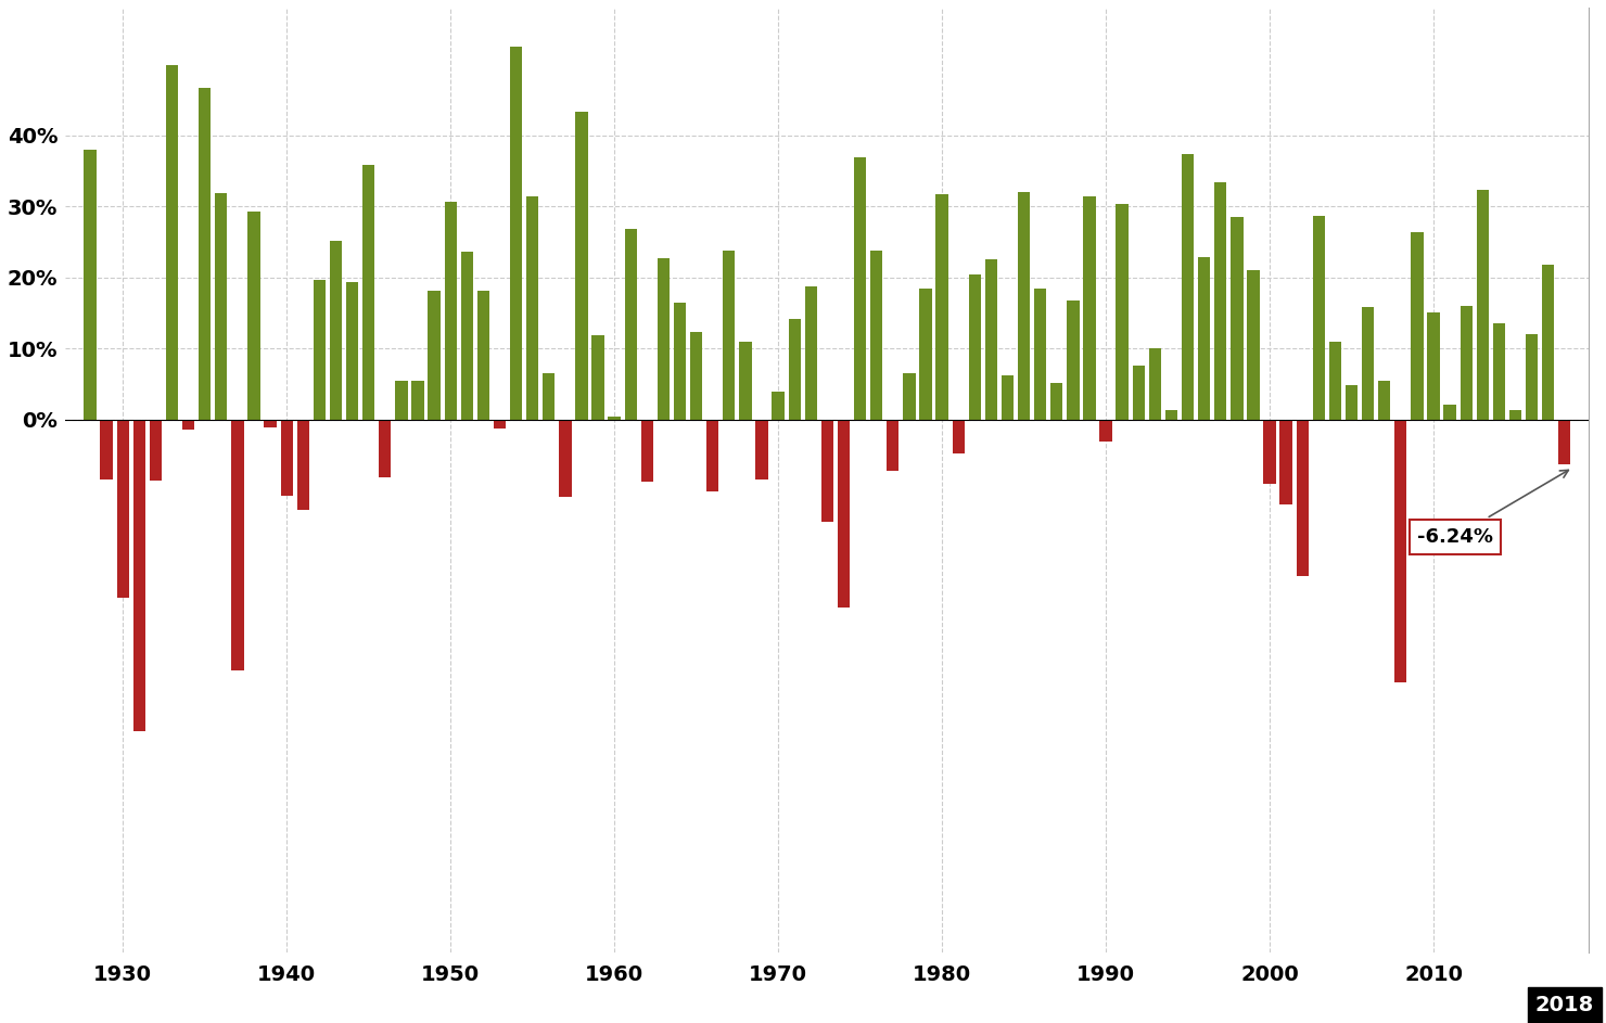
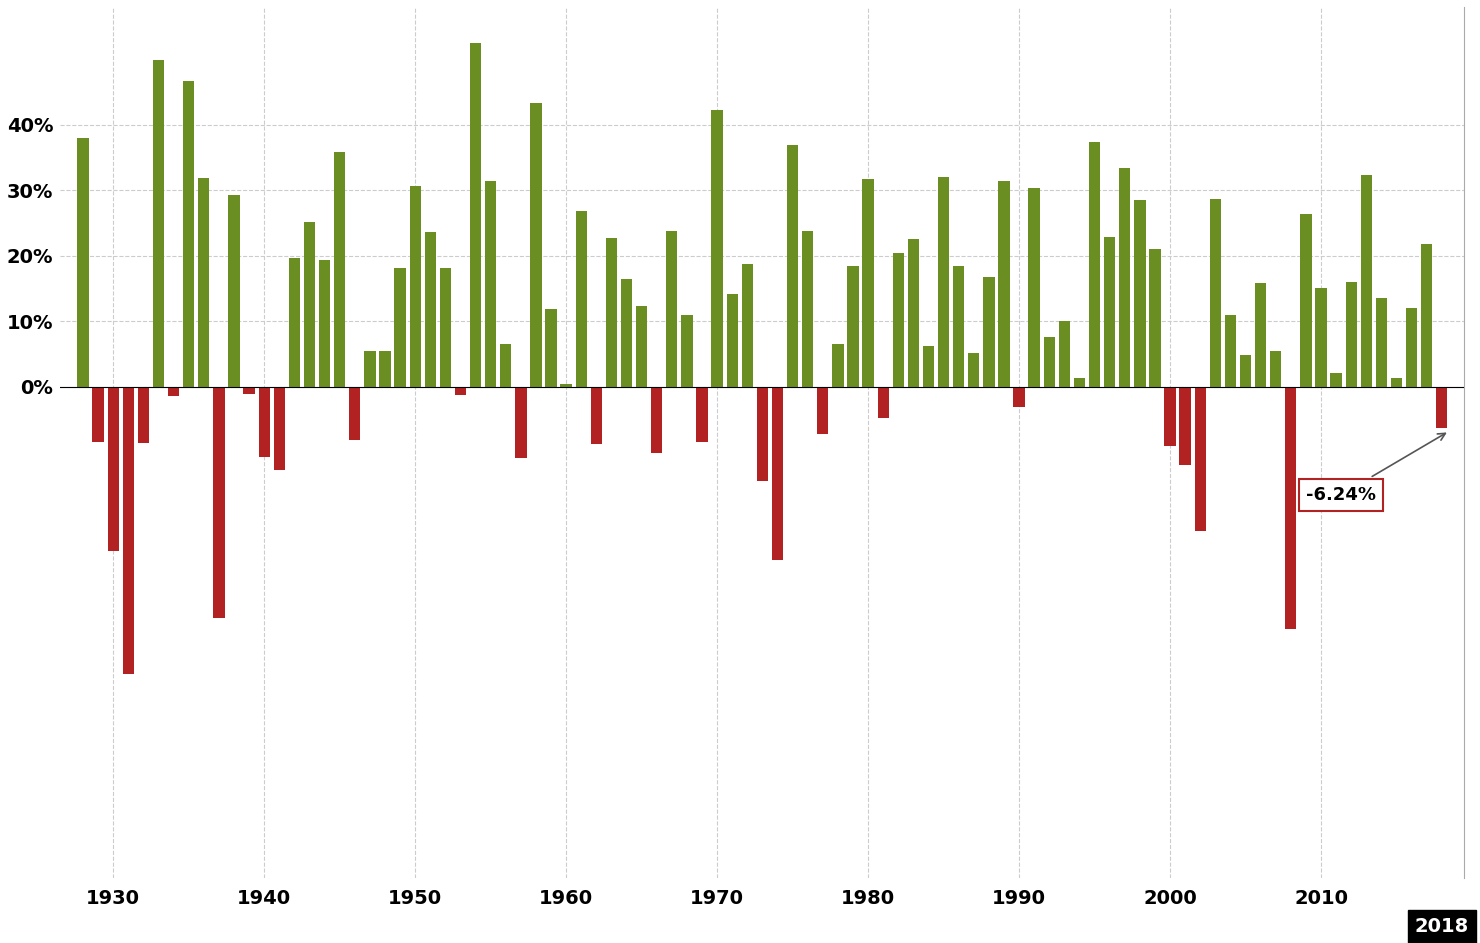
1970: 3.9% -> 42.2%
